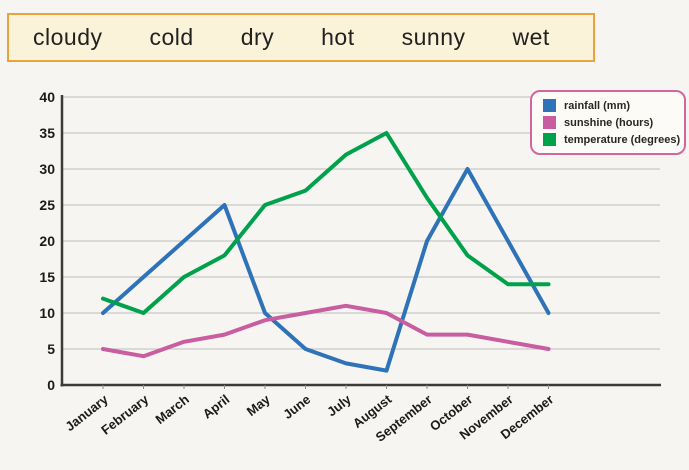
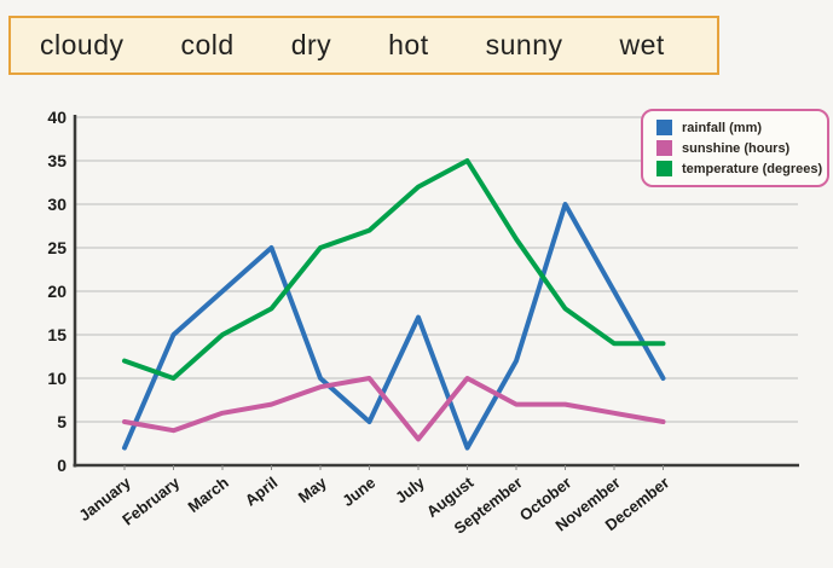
rainfall (mm)/January: 10 -> 2
rainfall (mm)/July: 3 -> 17
sunshine (hours)/July: 11 -> 3
rainfall (mm)/September: 20 -> 12
